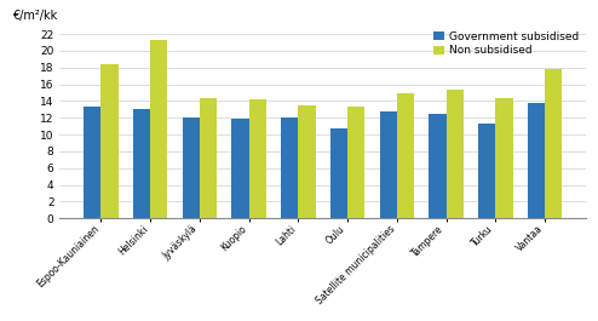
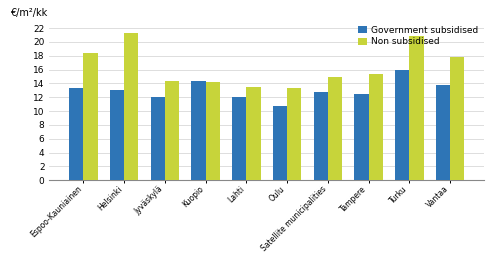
Government subsidised/Kuopio: 11.9 -> 14.4
Government subsidised/Turku: 11.3 -> 16.0
Non subsidised/Turku: 14.3 -> 20.8
